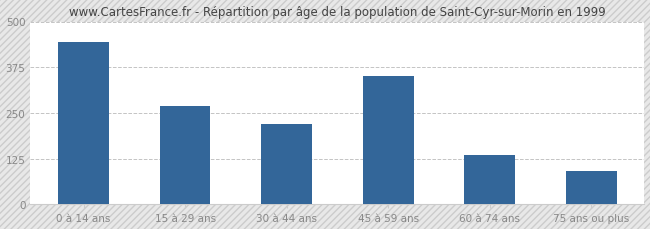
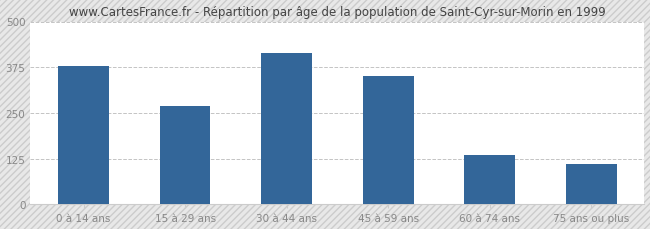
0 à 14 ans: 445 -> 378
30 à 44 ans: 220 -> 413
75 ans ou plus: 90 -> 110
